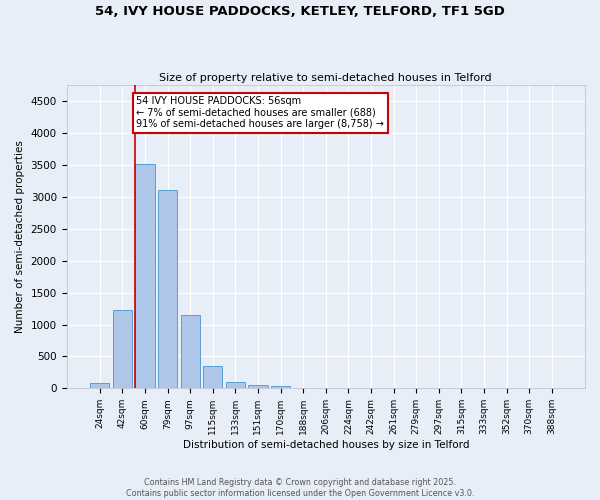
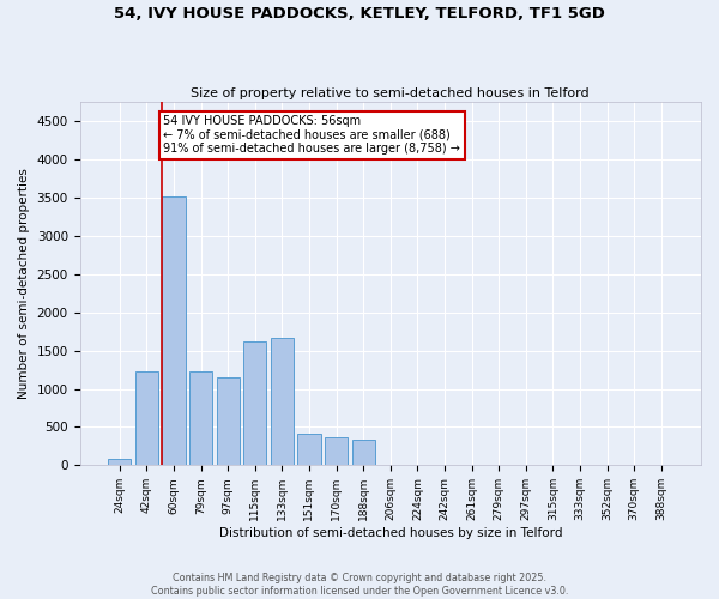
79sqm: 3110 -> 1220
115sqm: 350 -> 1620
133sqm: 100 -> 1660
151sqm: 60 -> 420
170sqm: 30 -> 360
188sqm: 10 -> 340
